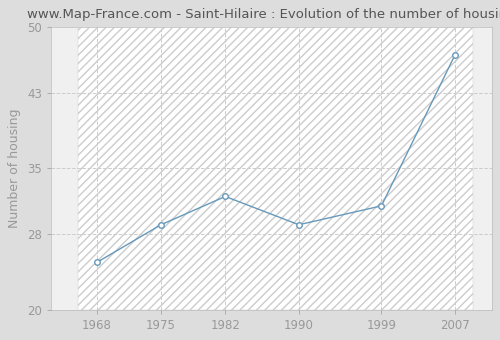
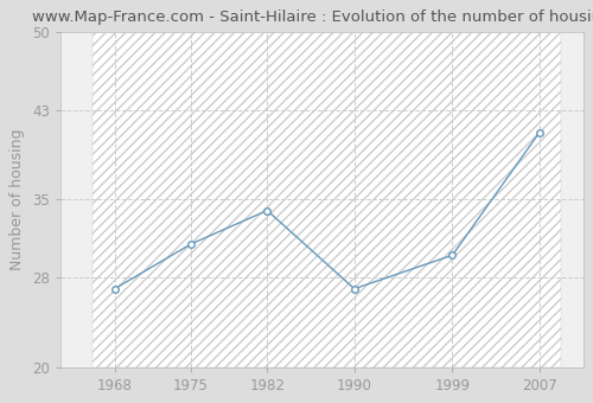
1968: 25 -> 27
1975: 29 -> 31
1982: 32 -> 34
1990: 29 -> 27
1999: 31 -> 30
2007: 47 -> 41
